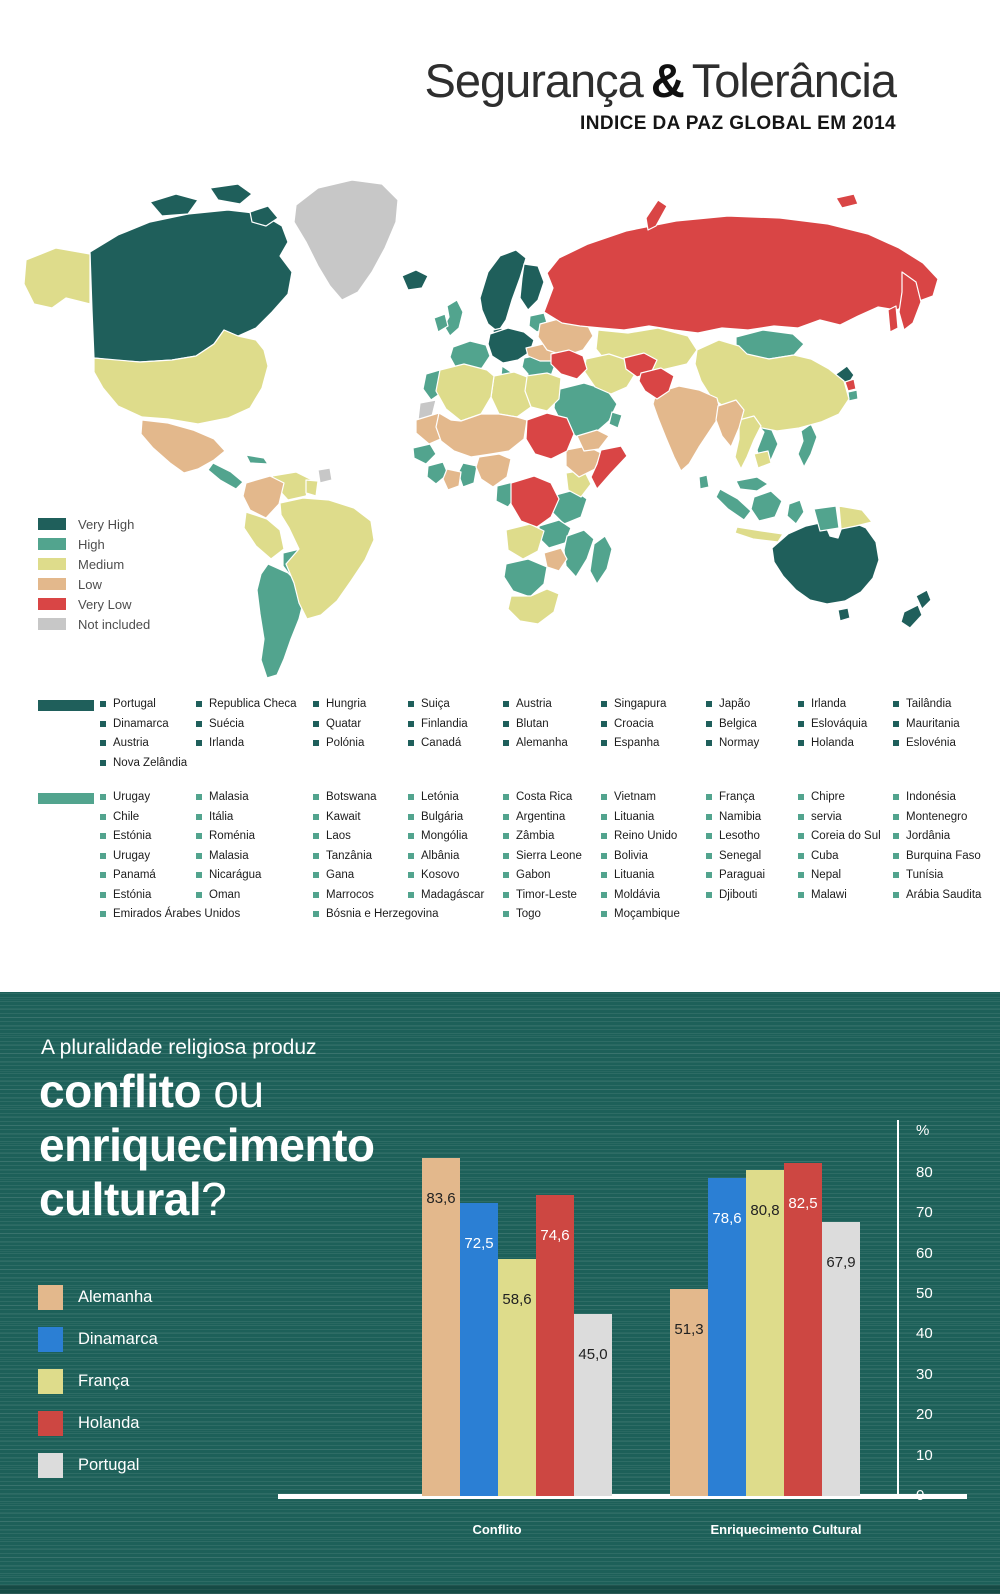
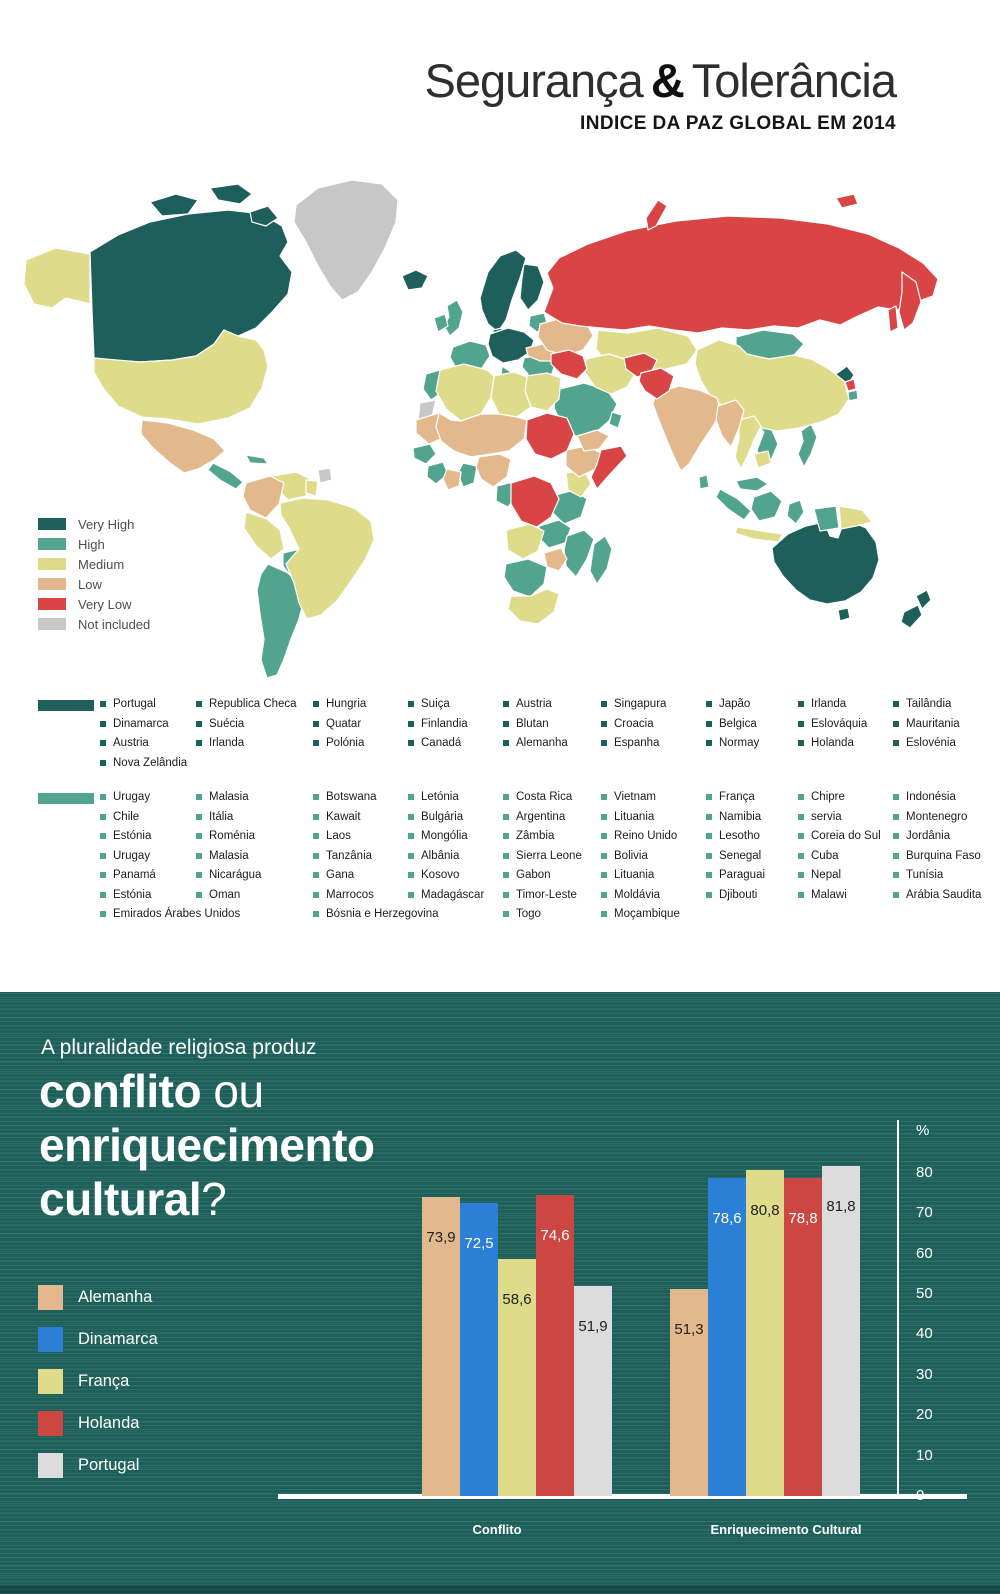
Alemanha/Conflito: 83,6 -> 73,9
Portugal/Conflito: 45,0 -> 51,9
Holanda/Enriquecimento Cultural: 82,5 -> 78,8
Portugal/Enriquecimento Cultural: 67,9 -> 81,8
